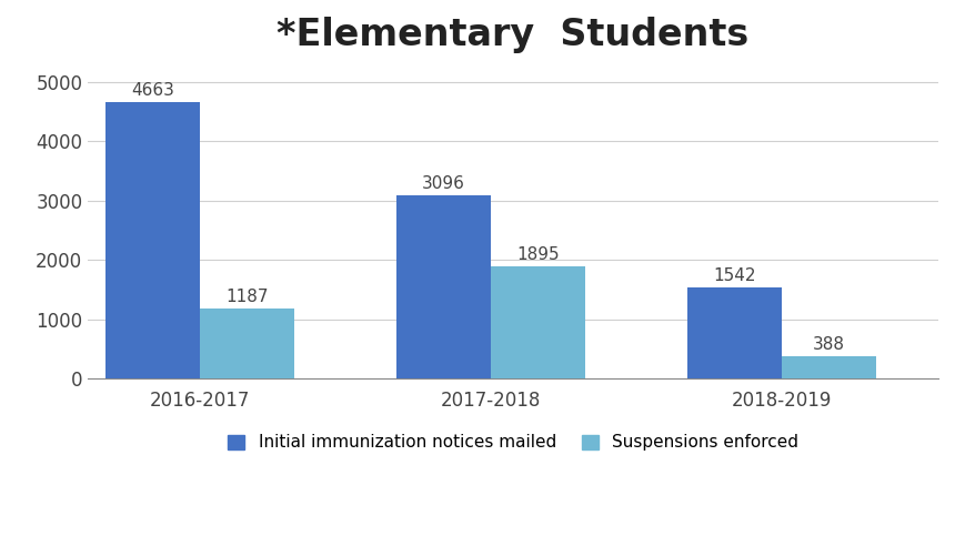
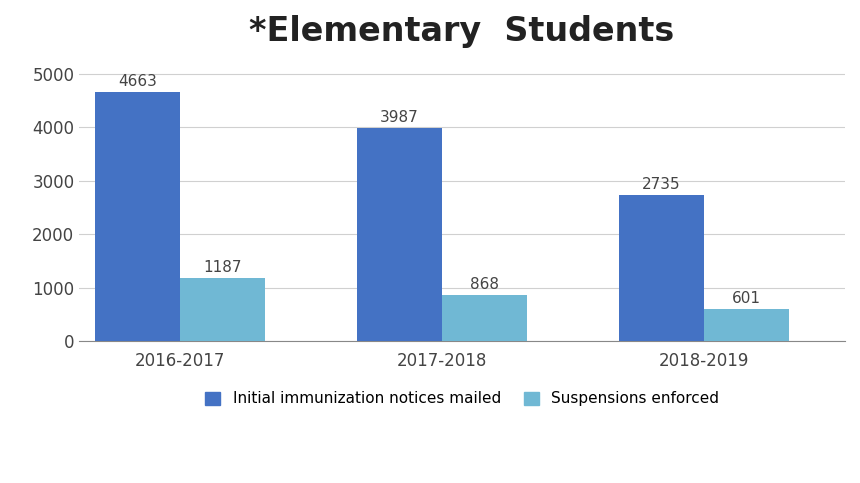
Initial immunization notices mailed/2017-2018: 3096 -> 3987
Suspensions enforced/2017-2018: 1895 -> 868
Initial immunization notices mailed/2018-2019: 1542 -> 2735
Suspensions enforced/2018-2019: 388 -> 601
